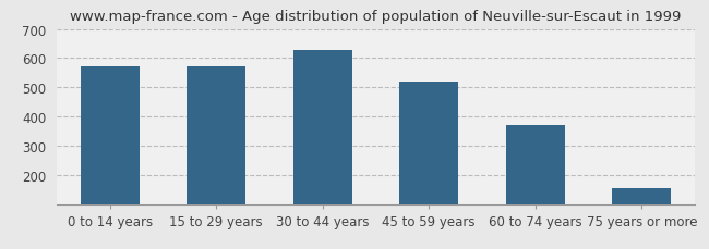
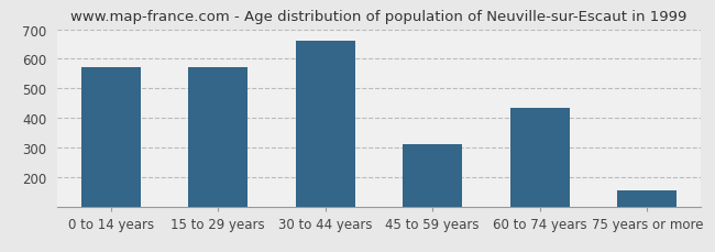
30 to 44 years: 628 -> 660
45 to 59 years: 518 -> 310
60 to 74 years: 370 -> 435
